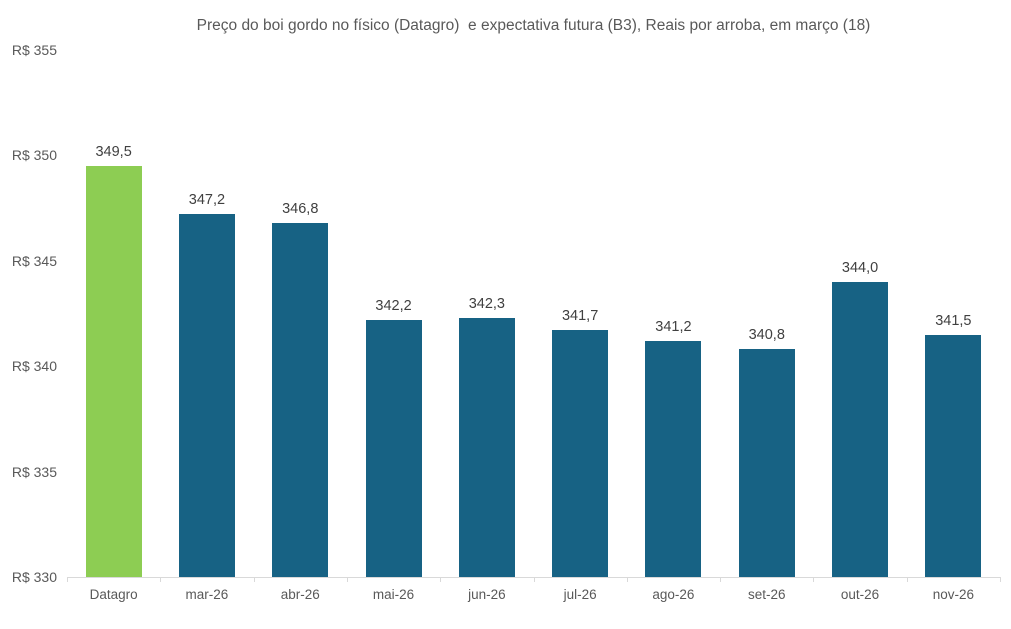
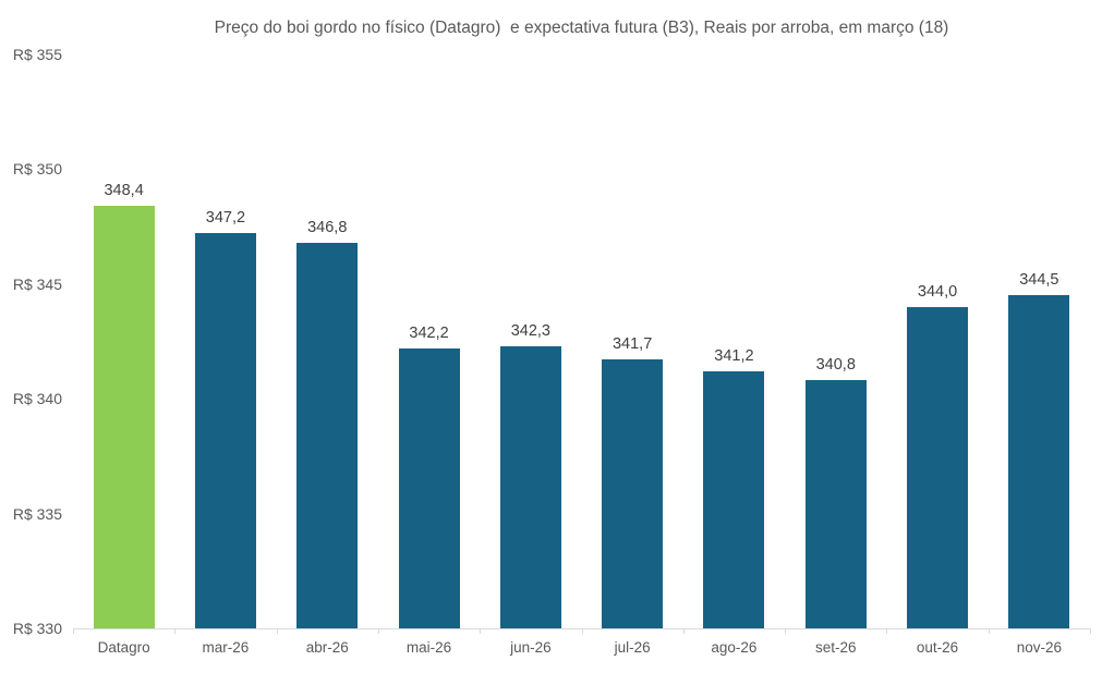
Datagro: 349,5 -> 348,4
nov-26: 341,5 -> 344,5
